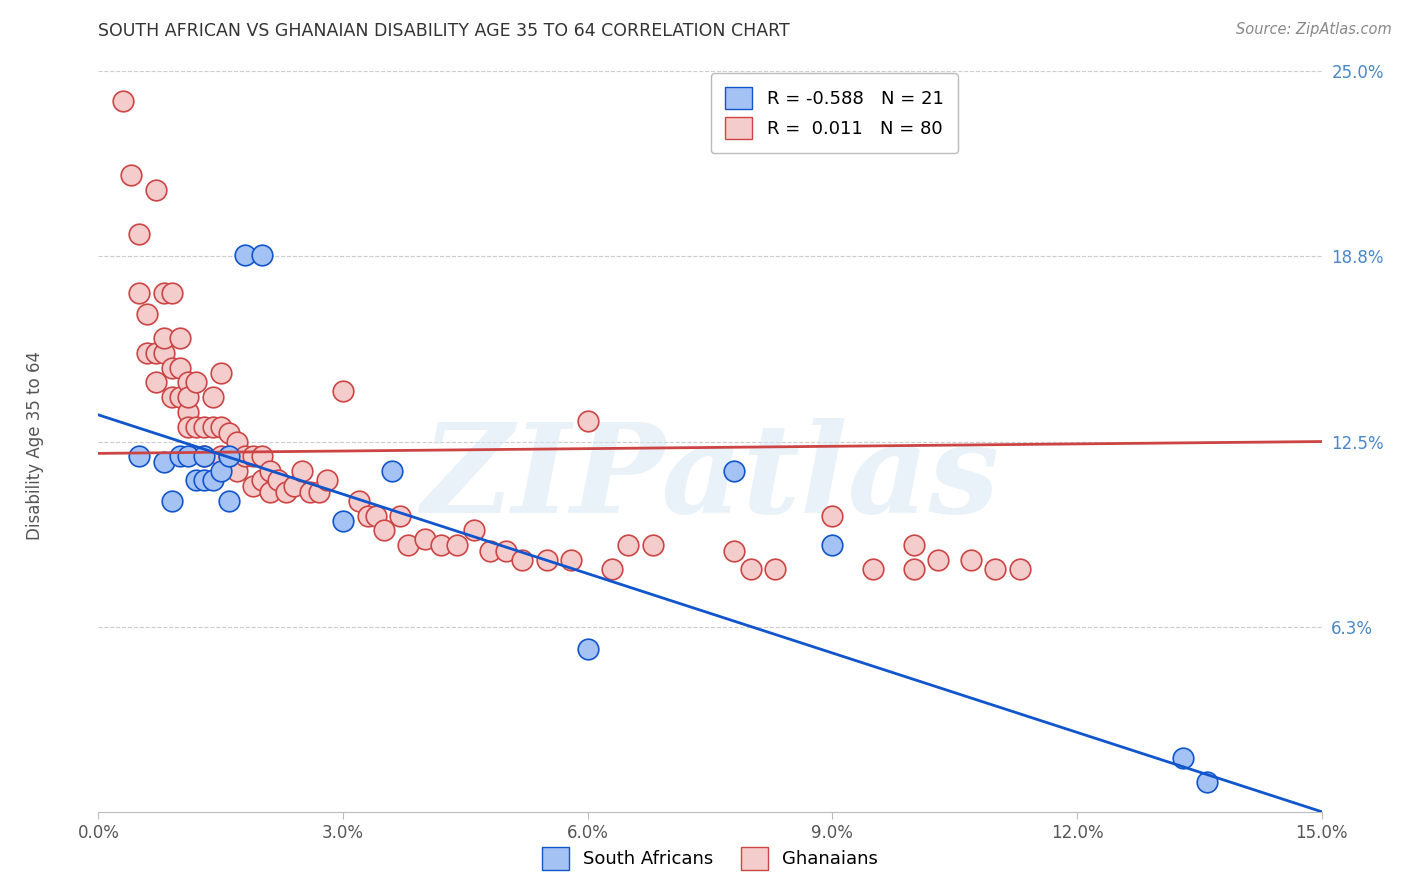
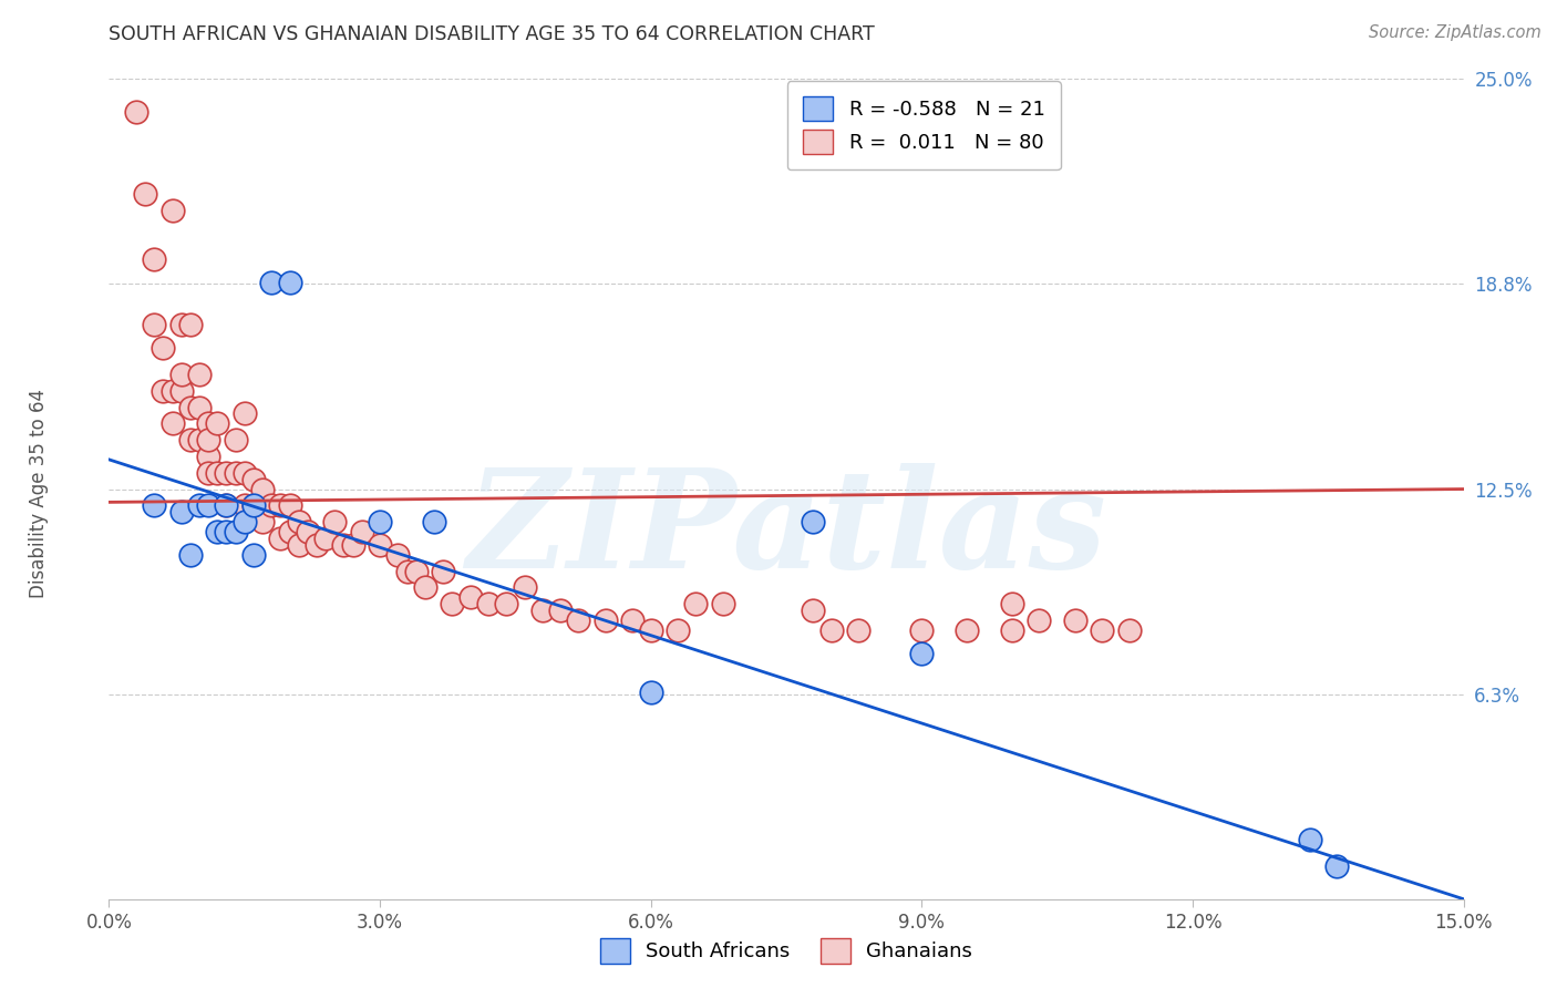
South Africans/3.0%: 9.8% -> 11.5%
Ghanaians/3.0%: 14.2% -> 10.8%
South Africans/6.0%: 5.5% -> 6.3%
Ghanaians/6.0%: 13.2% -> 8.2%
South Africans/9.0%: 9.0% -> 7.5%
Ghanaians/9.0%: 10.0% -> 8.2%
